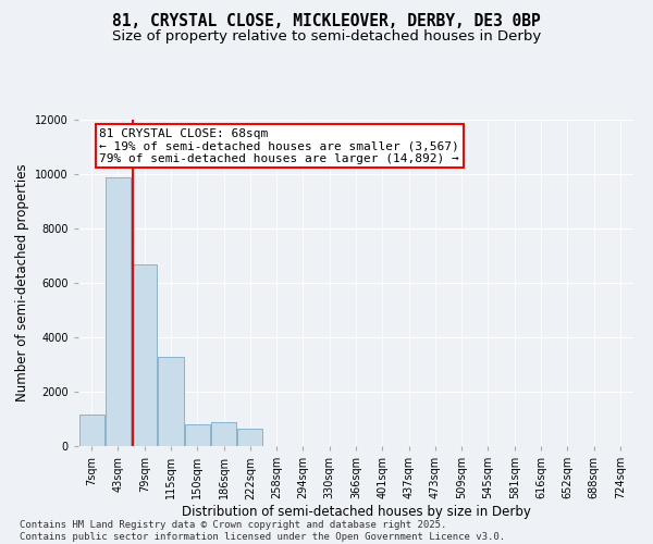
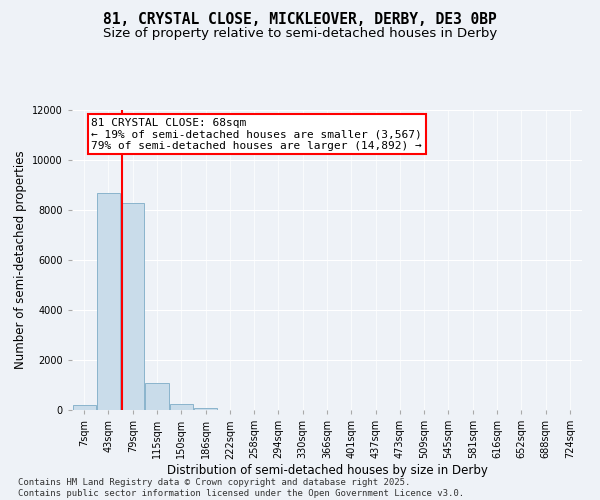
7sqm: 1150 -> 200
43sqm: 9900 -> 8700
79sqm: 6700 -> 8300
115sqm: 3300 -> 1100
150sqm: 800 -> 250
186sqm: 900 -> 70
222sqm: 650 -> 10
